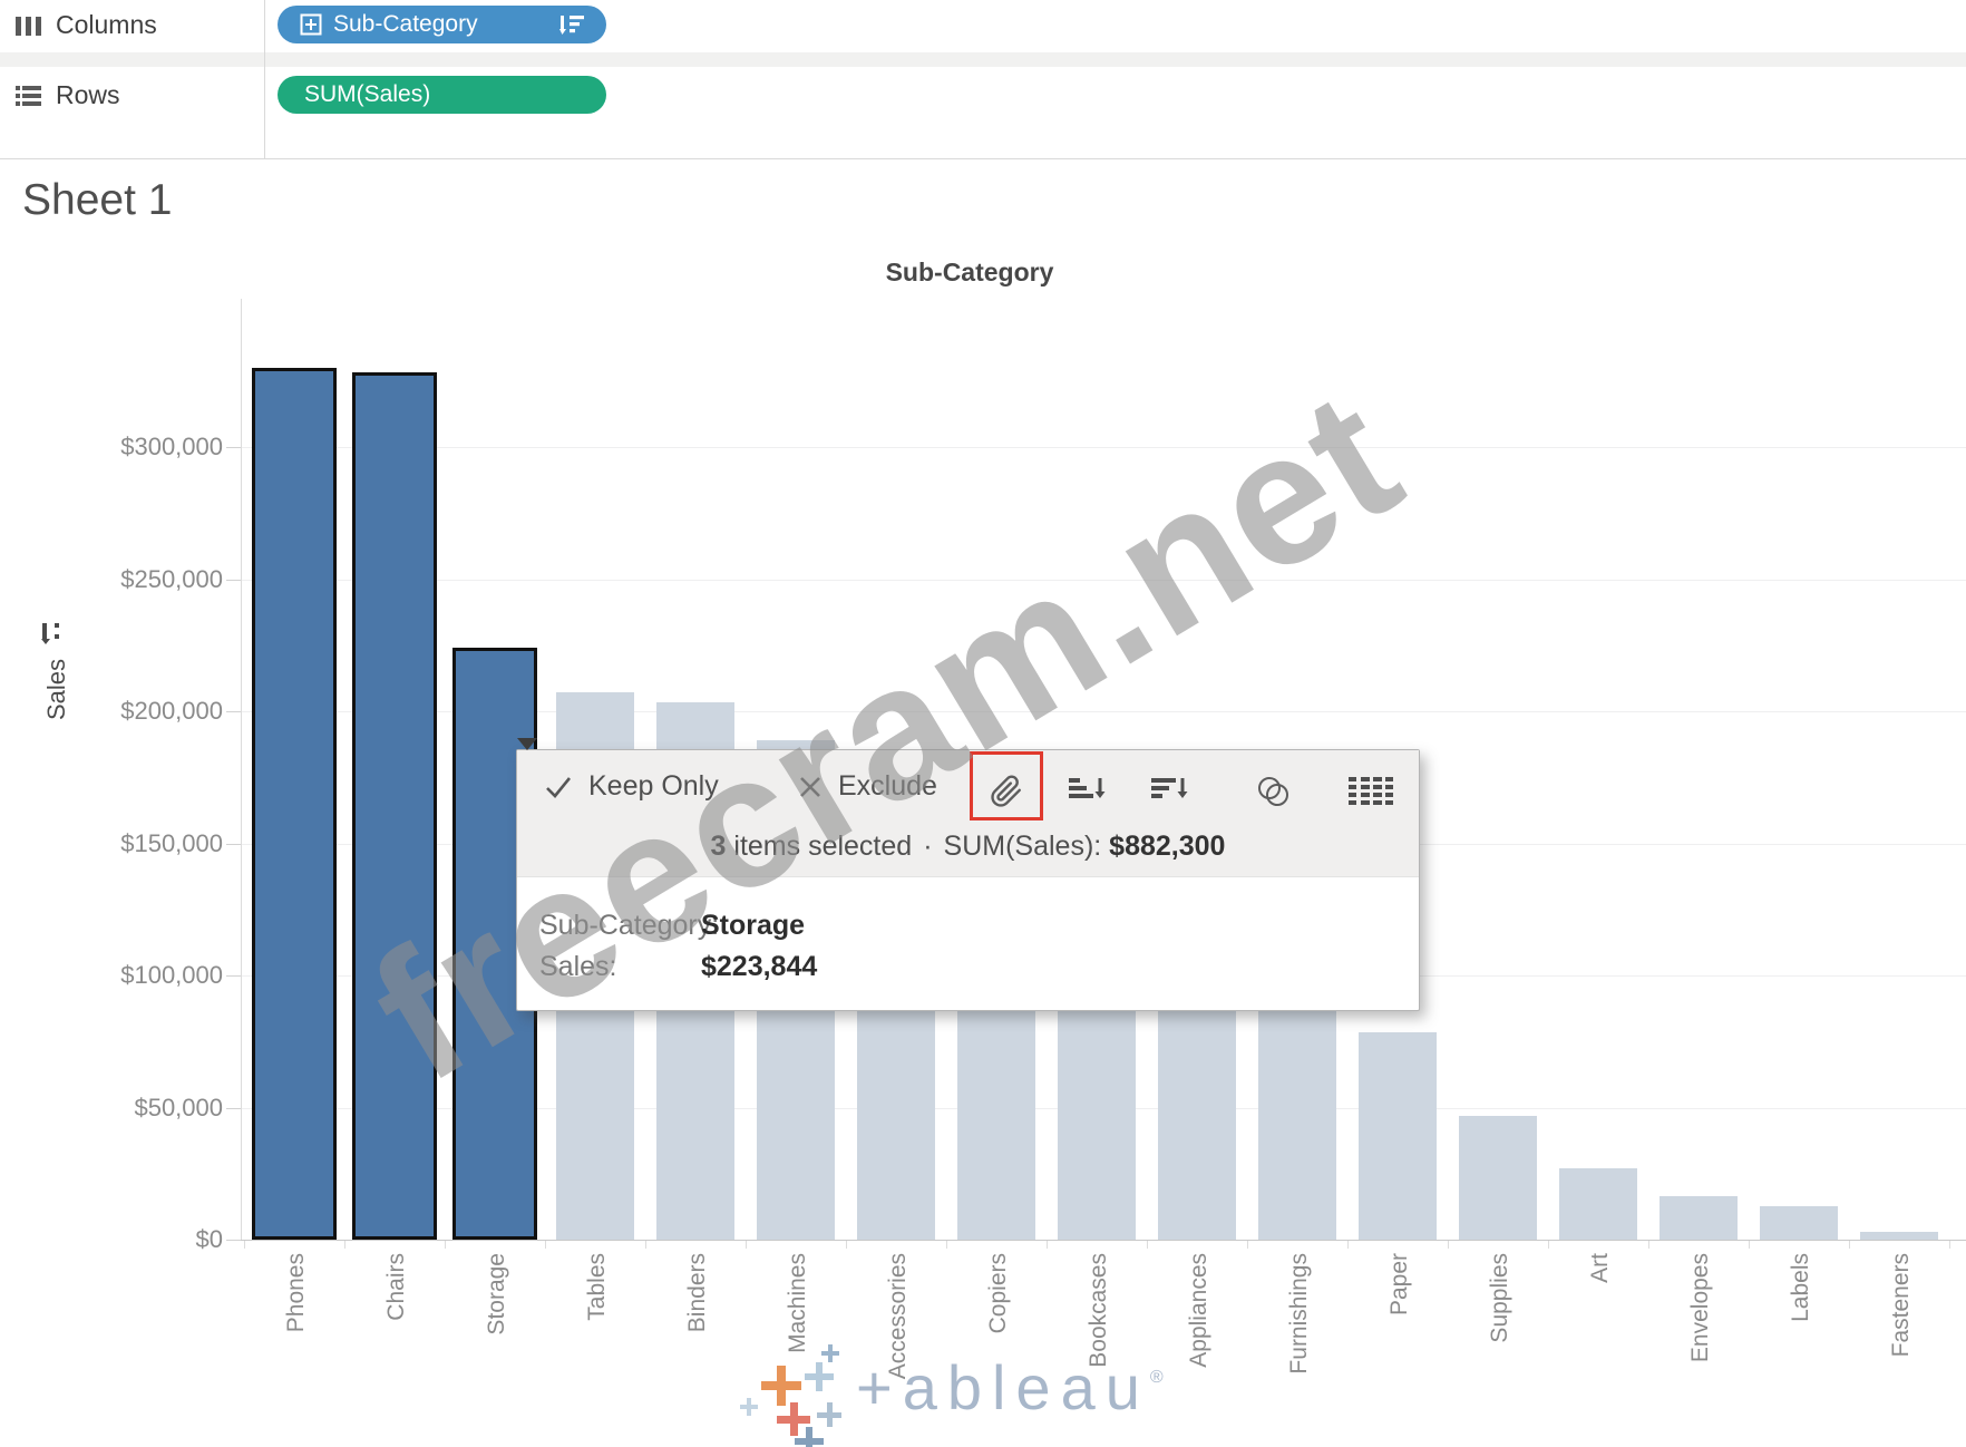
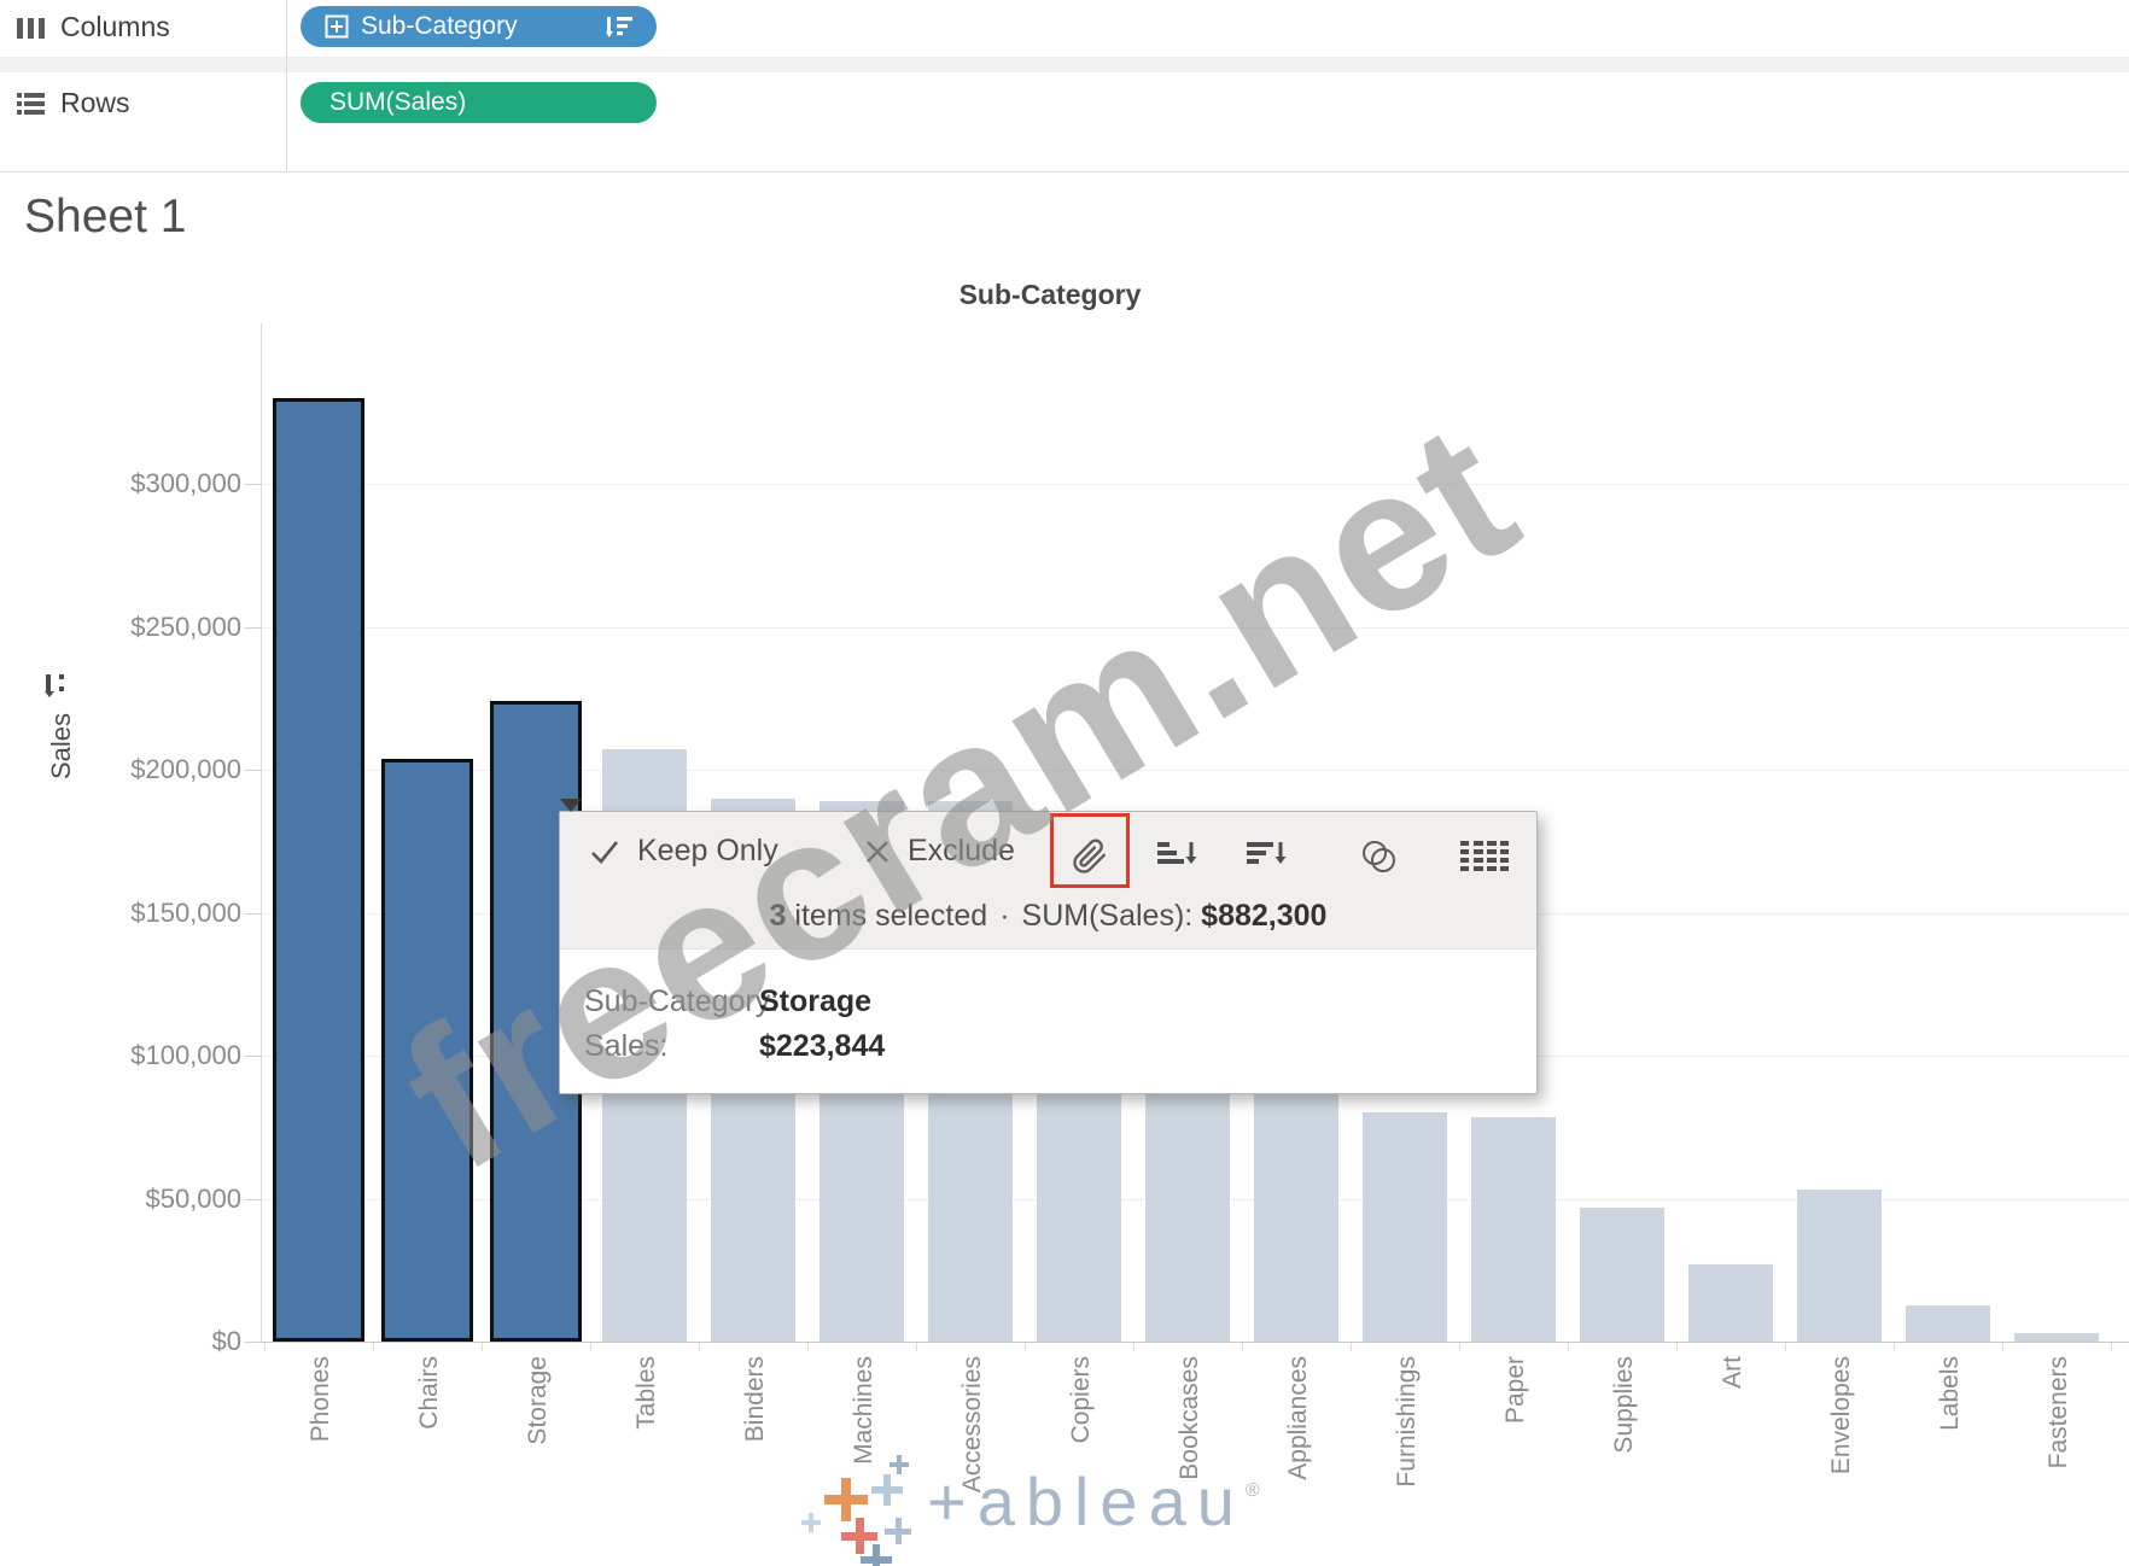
Chairs: $328000 -> $204000
Binders: $203000 -> $190000
Accessories: $167000 -> $189000
Furnishings: $92000 -> $80000
Envelopes: $16000 -> $53000
